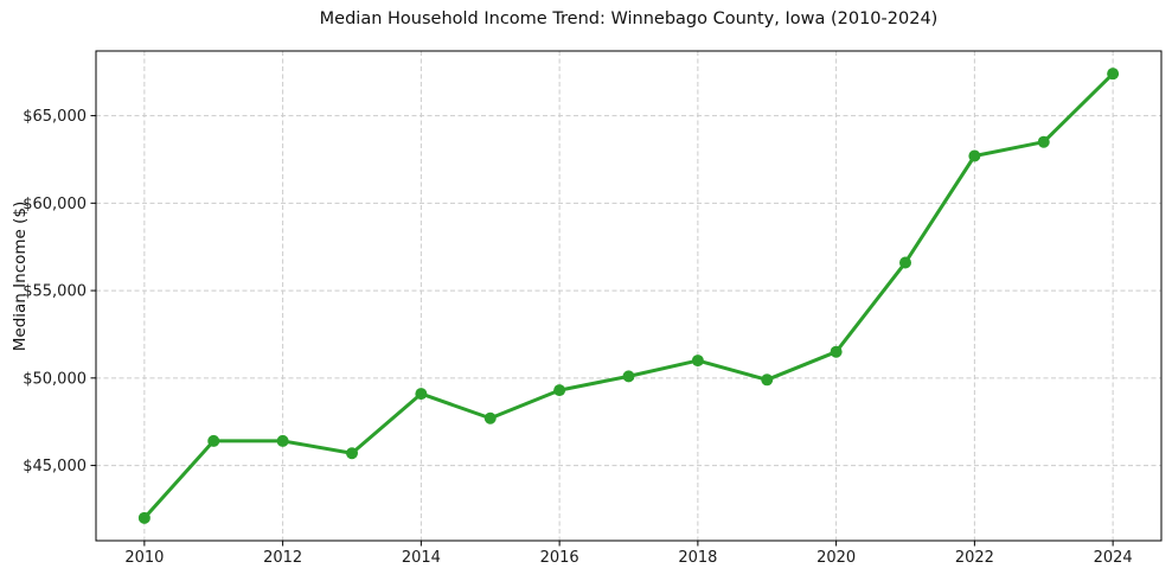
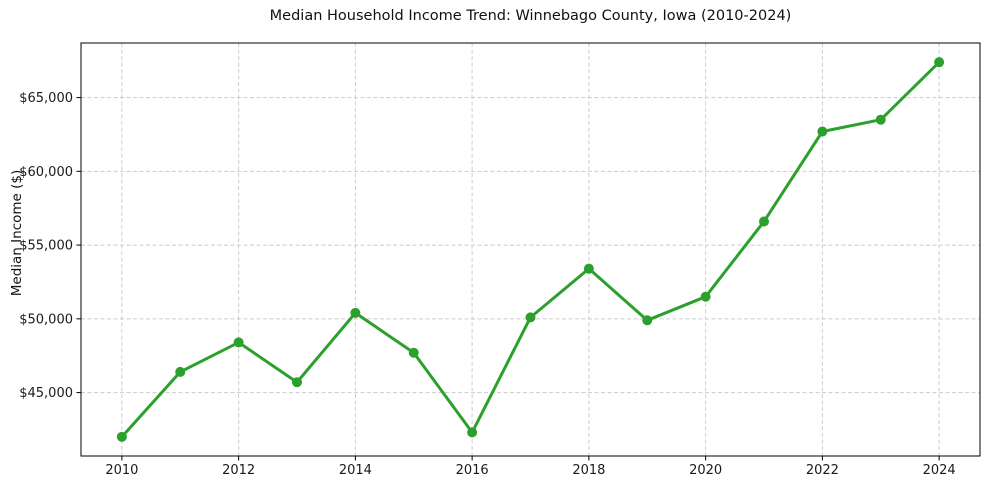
2012: $46400 -> $48400
2014: $49100 -> $50400
2016: $49300 -> $42300
2018: $51000 -> $53400
